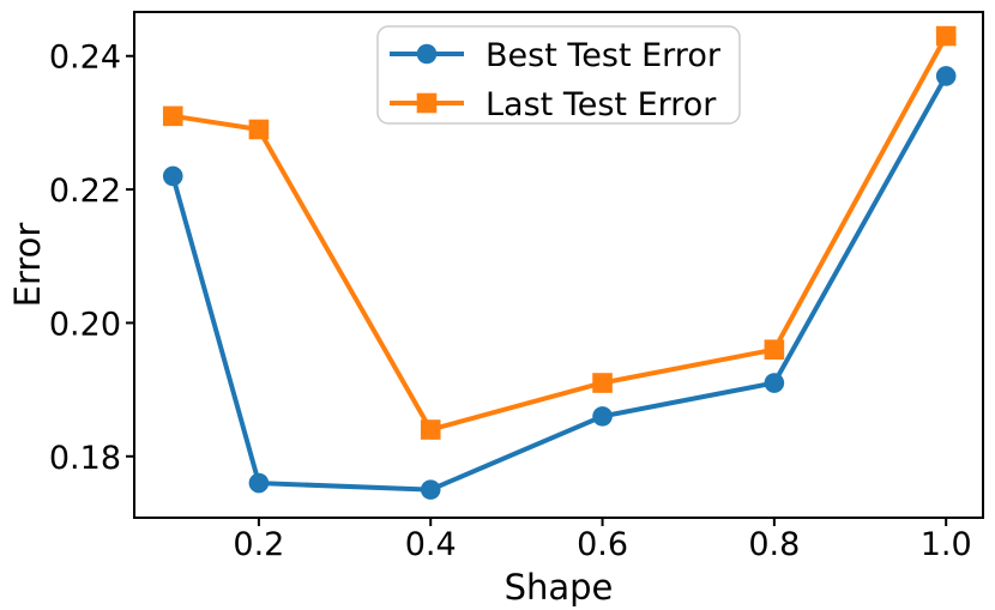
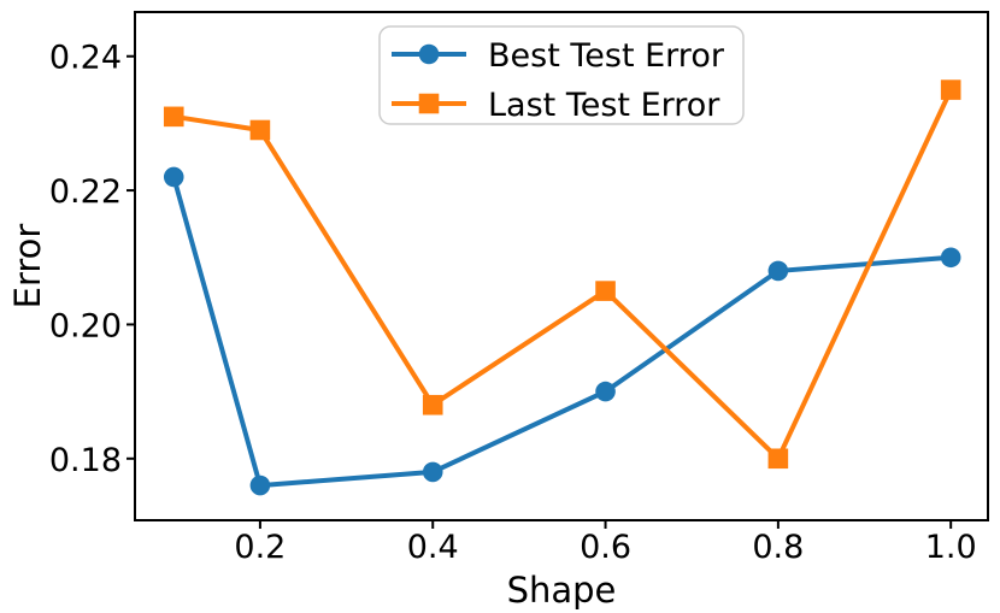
Best Test Error/0.4: 0.175 -> 0.178
Last Test Error/0.4: 0.184 -> 0.188
Best Test Error/0.6: 0.186 -> 0.190
Last Test Error/0.6: 0.191 -> 0.205
Best Test Error/0.8: 0.191 -> 0.208
Last Test Error/0.8: 0.196 -> 0.180
Best Test Error/1.0: 0.237 -> 0.210
Last Test Error/1.0: 0.243 -> 0.235
